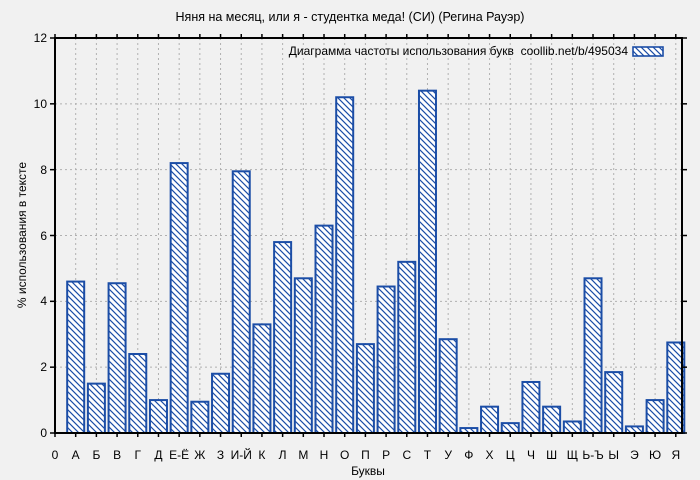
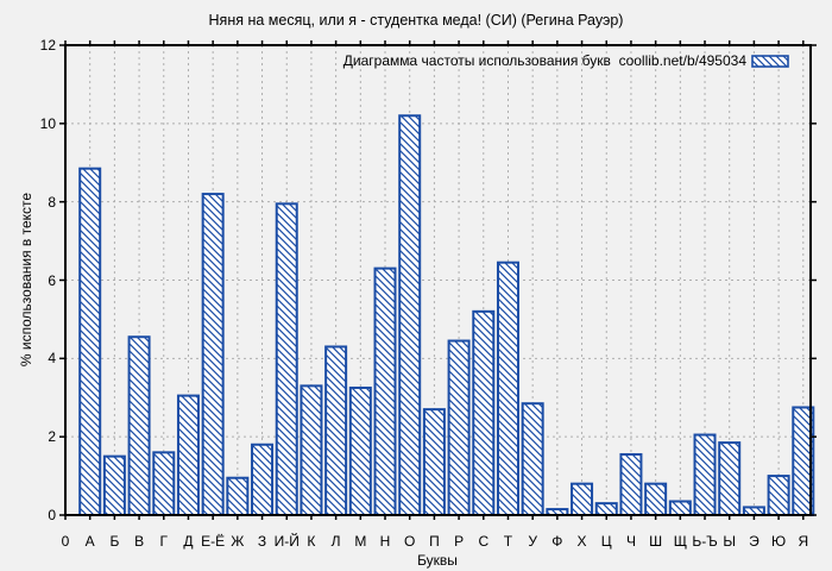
А: 4.6 -> 8.8
Г: 2.4 -> 1.6
Д: 1.0 -> 3.0
Л: 5.8 -> 4.3
М: 4.7 -> 3.2
Т: 10.4 -> 6.5
Ь-Ъ: 4.7 -> 2.0
